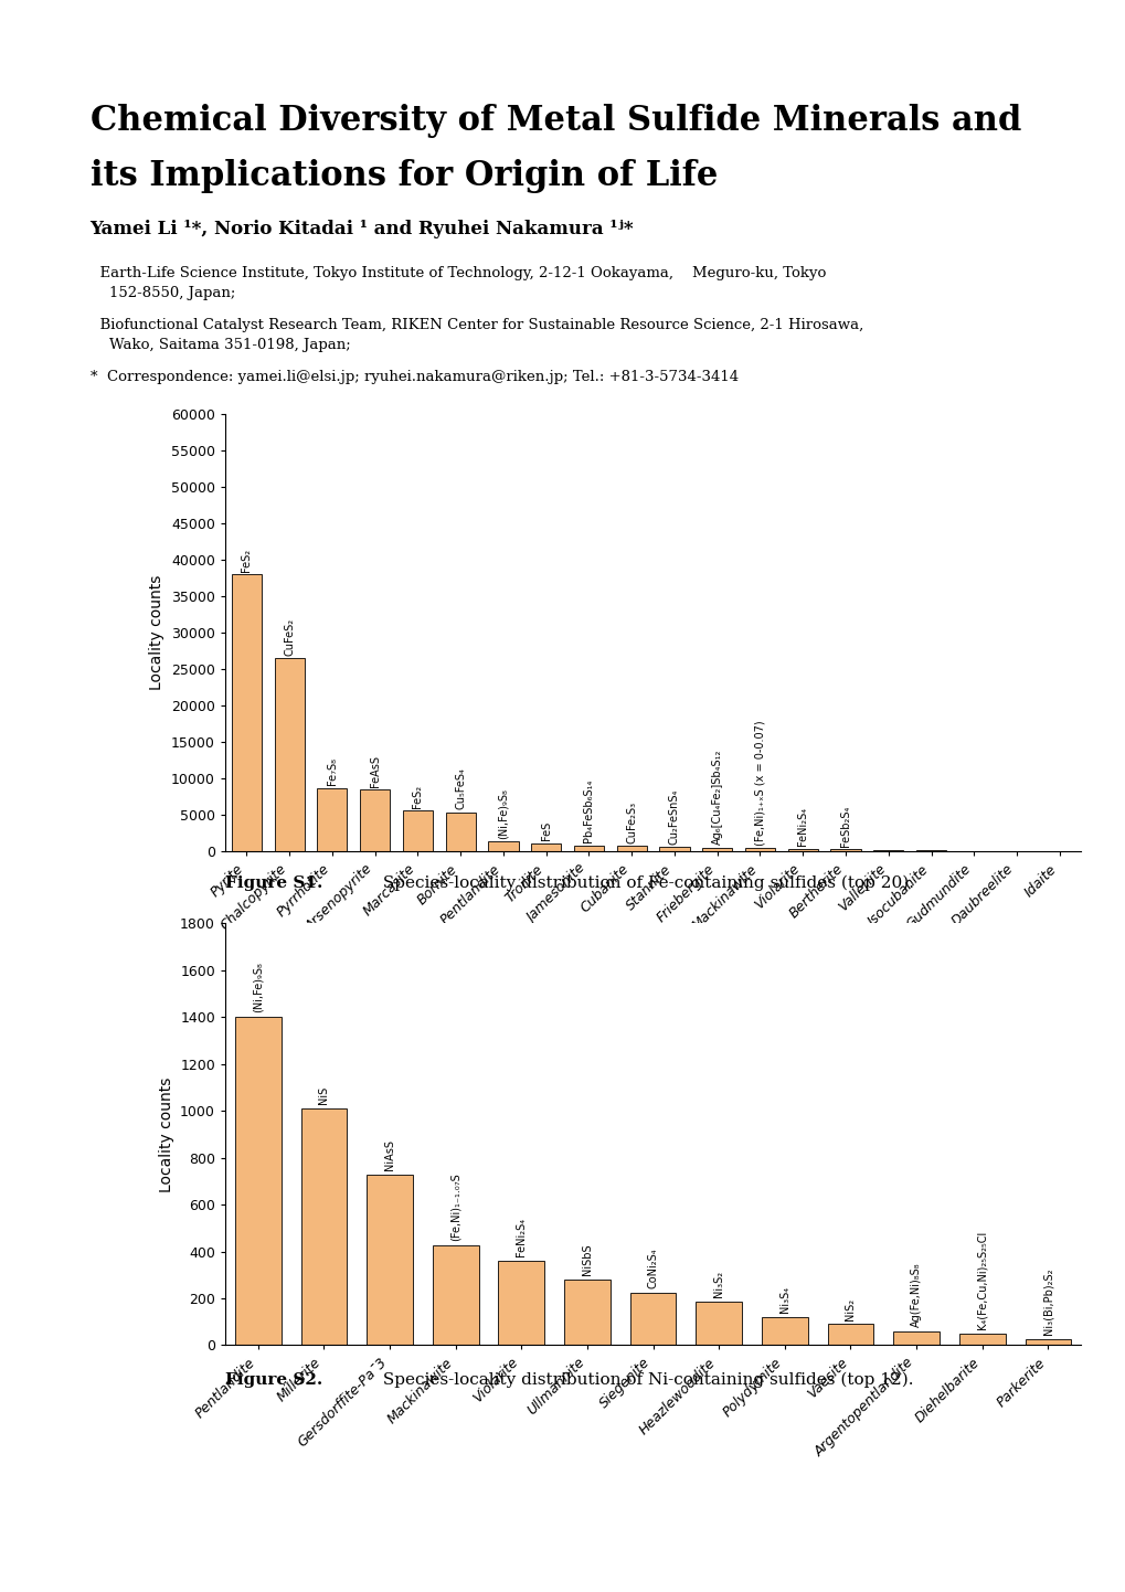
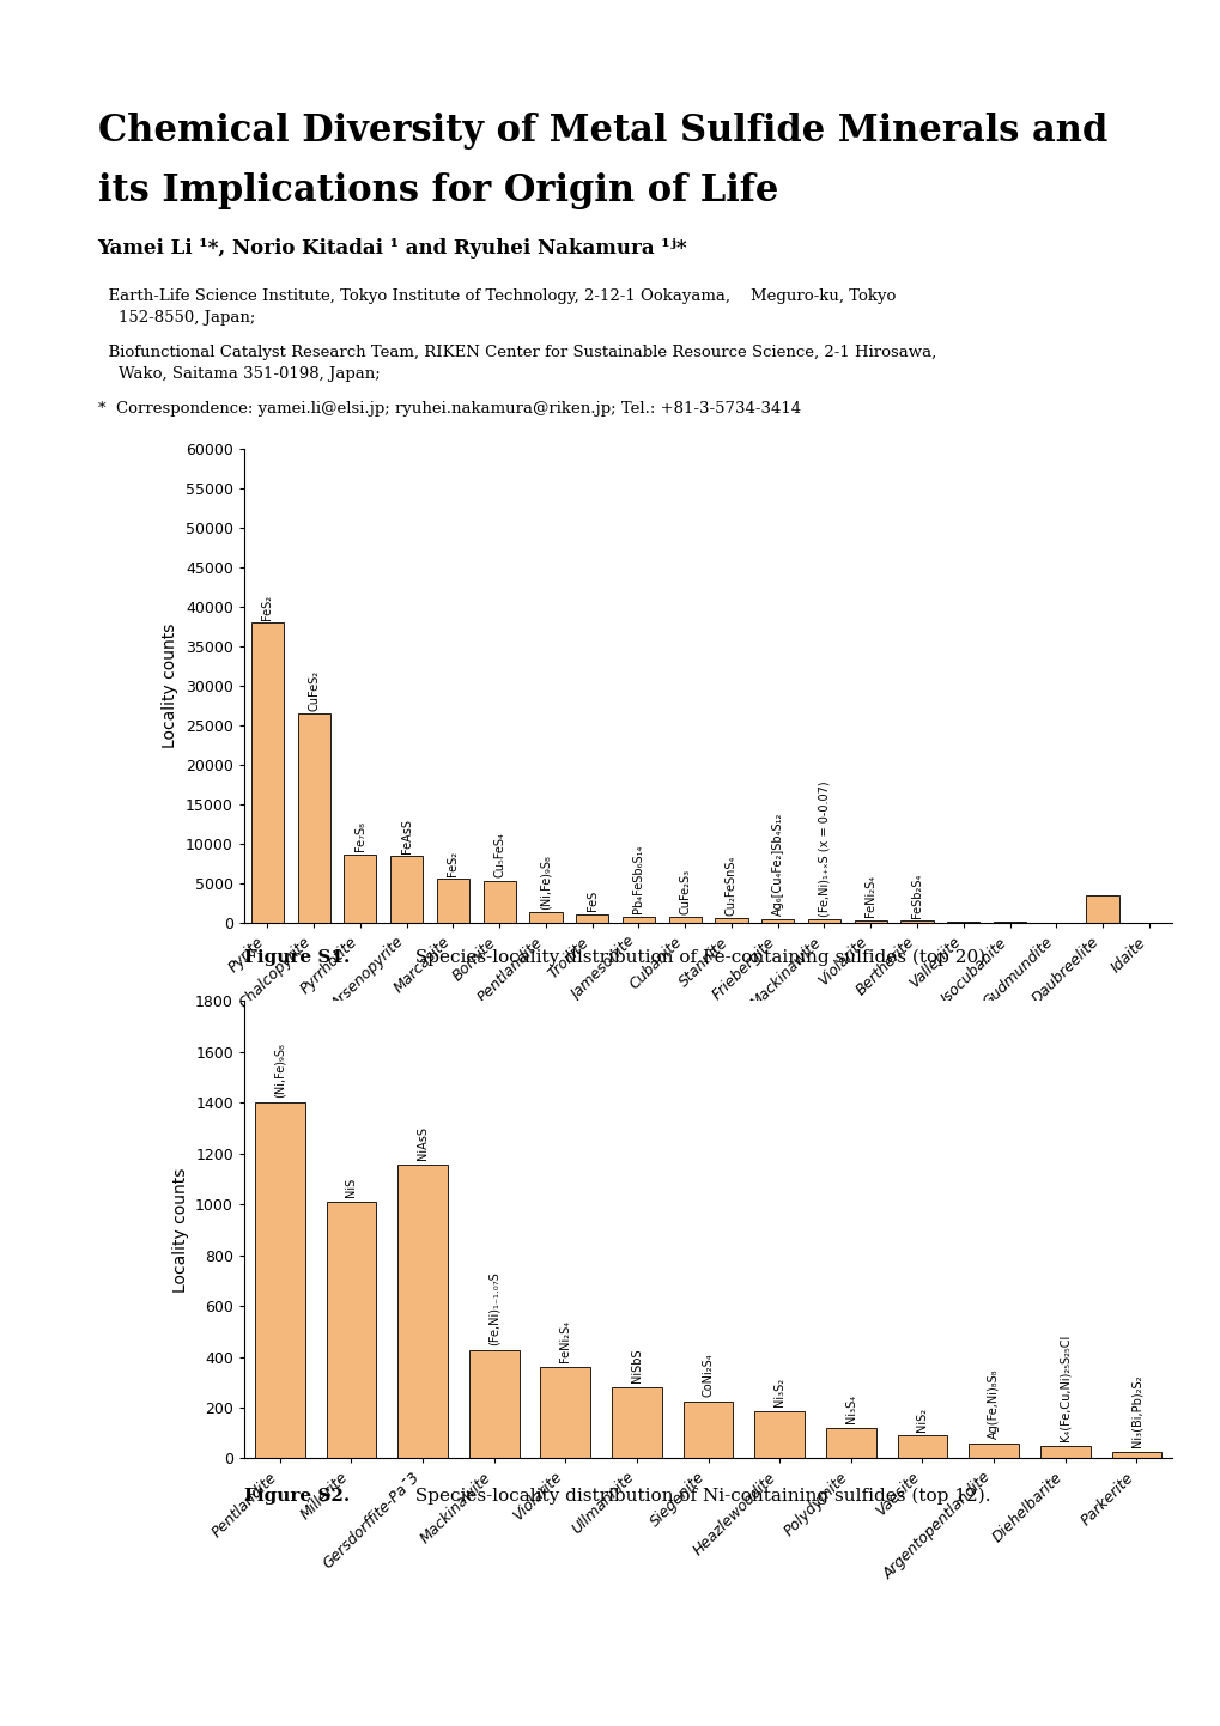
Daubreelite: 100 -> 3600
Gersdorffite-Pa¯3: 730 -> 1155
